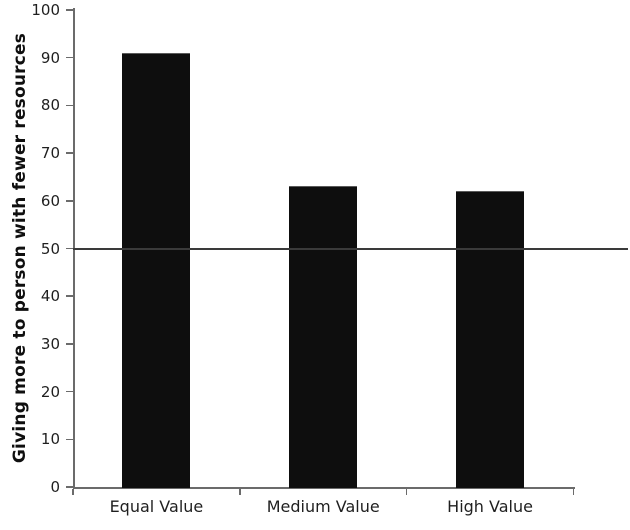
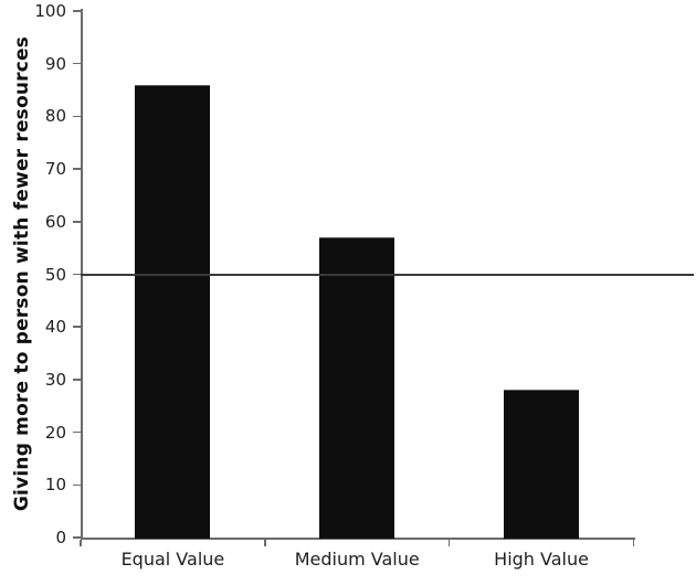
Equal Value: 91 -> 86
Medium Value: 63 -> 57
High Value: 62 -> 28
